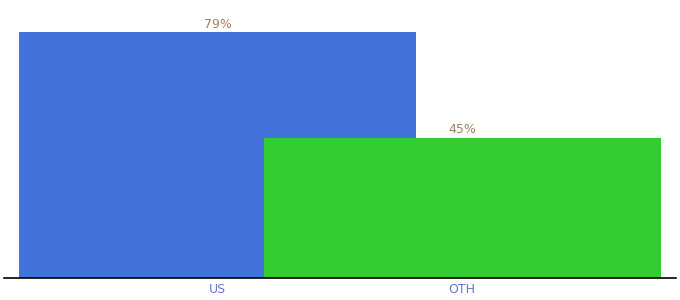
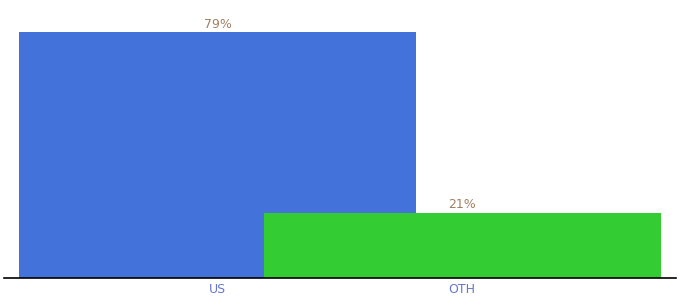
OTH: 45% -> 21%
